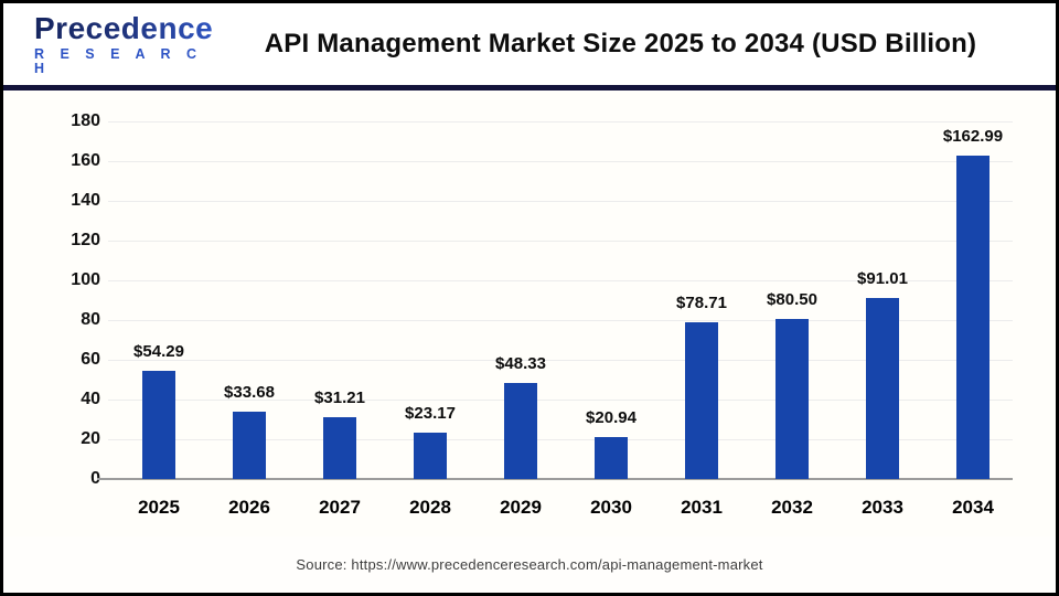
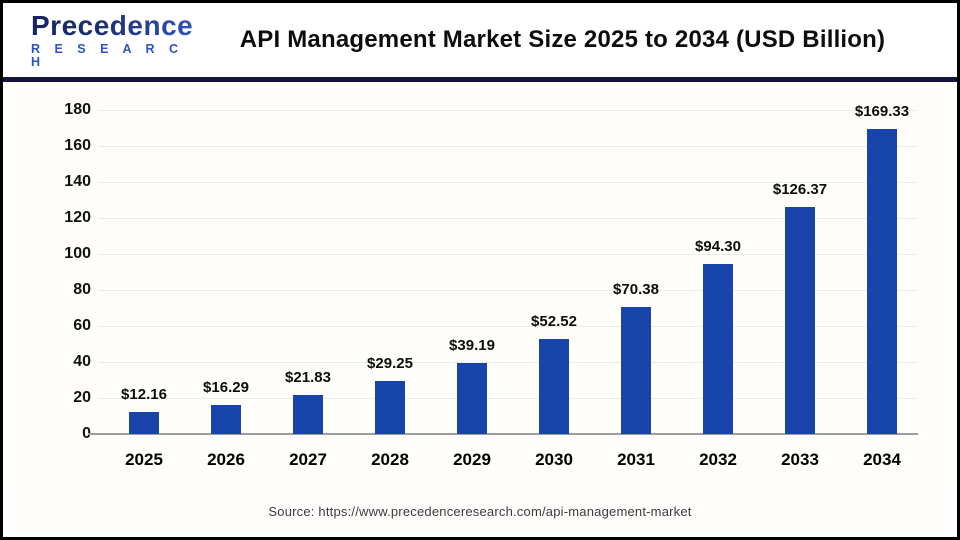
2025: $54.29 -> $12.16
2026: $33.68 -> $16.29
2027: $31.21 -> $21.83
2028: $23.17 -> $29.25
2029: $48.33 -> $39.19
2030: $20.94 -> $52.52
2031: $78.71 -> $70.38
2032: $80.50 -> $94.30
2033: $91.01 -> $126.37
2034: $162.99 -> $169.33
